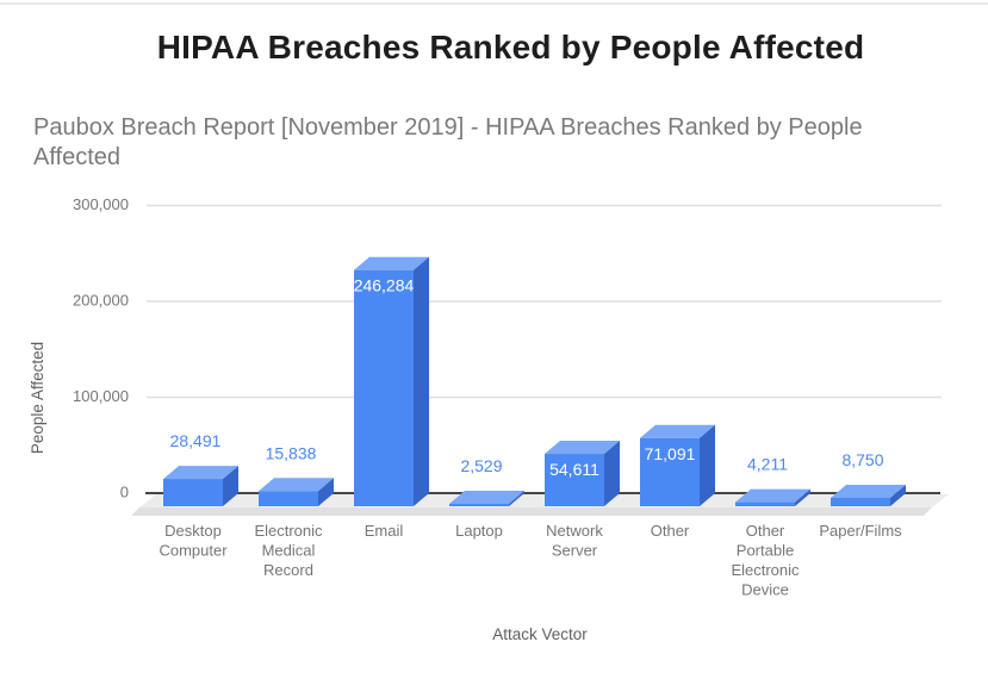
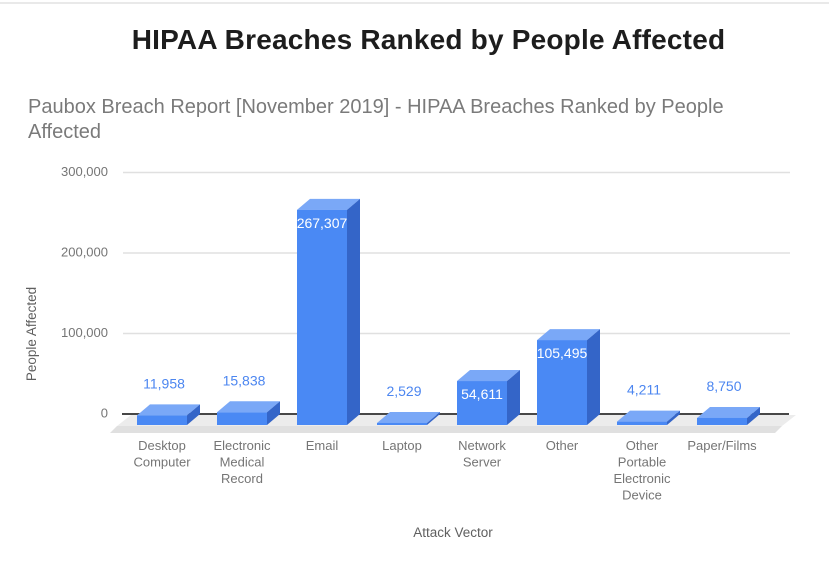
Desktop Computer: 28,491 -> 11,958
Email: 246,284 -> 267,307
Other: 71,091 -> 105,495
